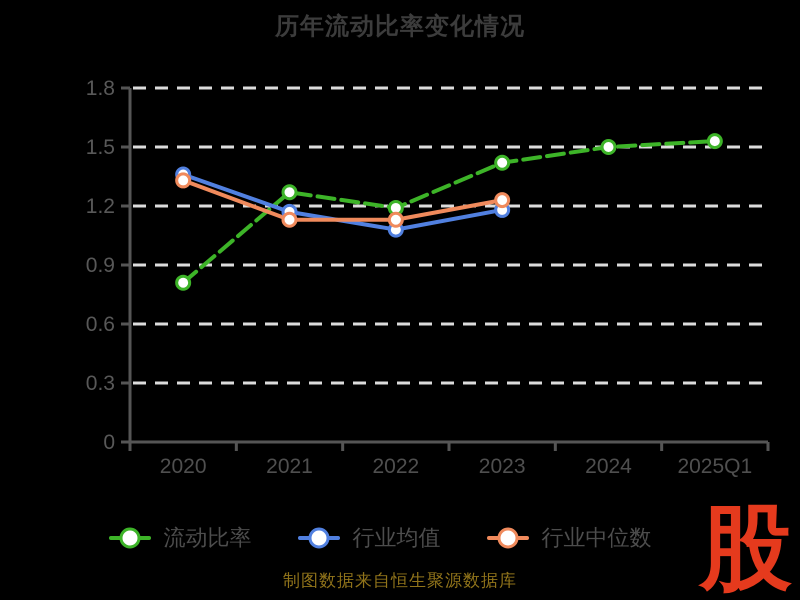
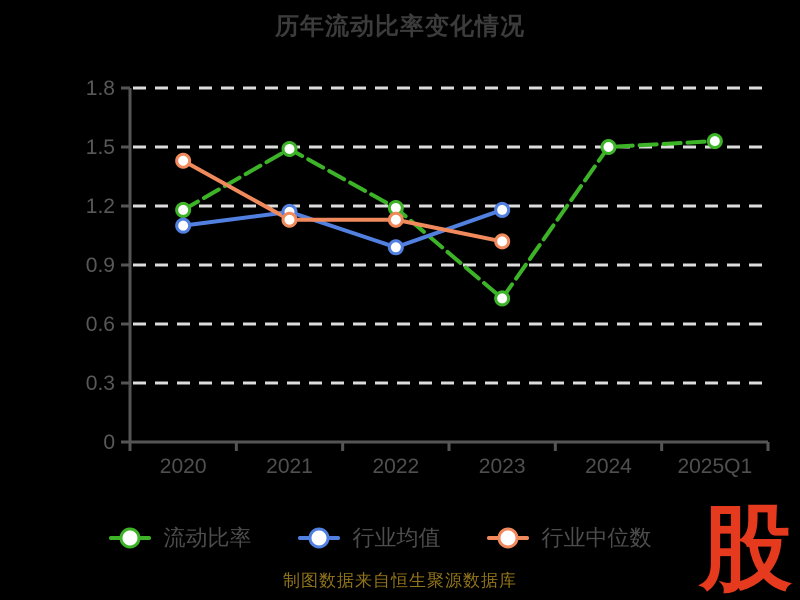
流动比率/2020: 0.81 -> 1.18
行业均值/2020: 1.36 -> 1.10
行业中位数/2020: 1.33 -> 1.43
流动比率/2021: 1.27 -> 1.49
行业均值/2022: 1.08 -> 0.99
流动比率/2023: 1.42 -> 0.73
行业中位数/2023: 1.23 -> 1.02
